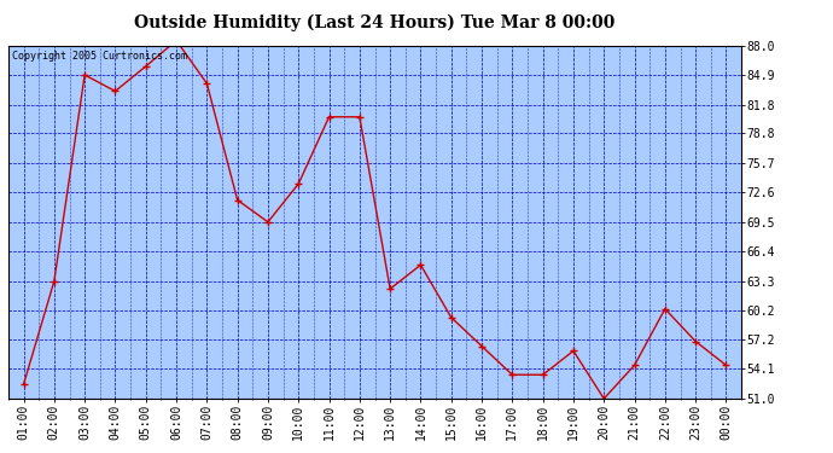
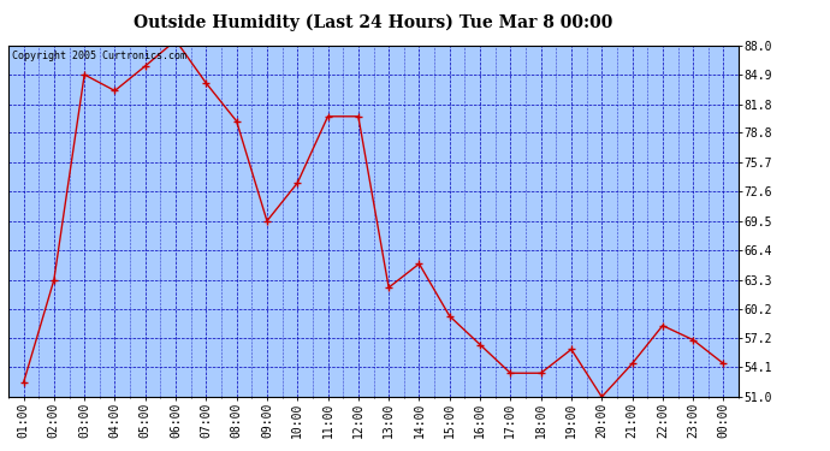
08:00: 71.8 -> 80.0
22:00: 60.4 -> 58.5
